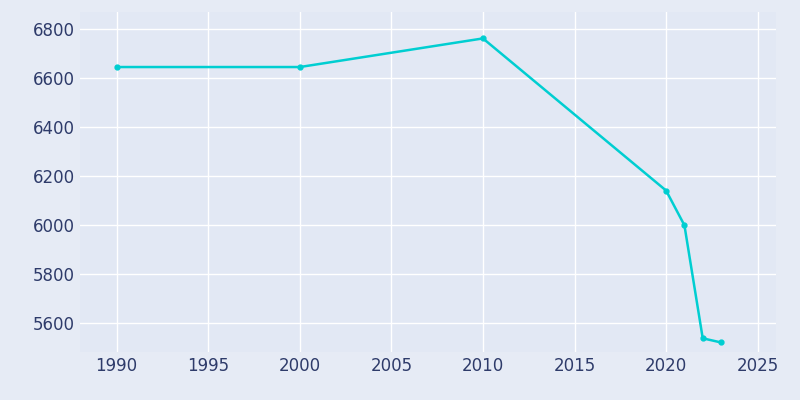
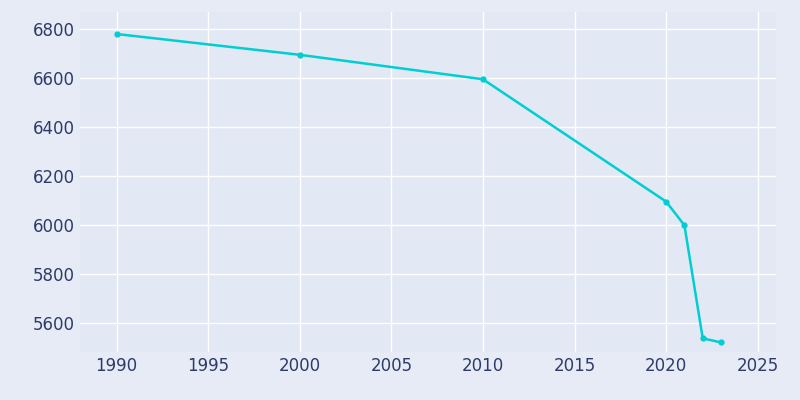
1990: 6645 -> 6780
2000: 6645 -> 6695
2010: 6762 -> 6595
2020: 6140 -> 6095
